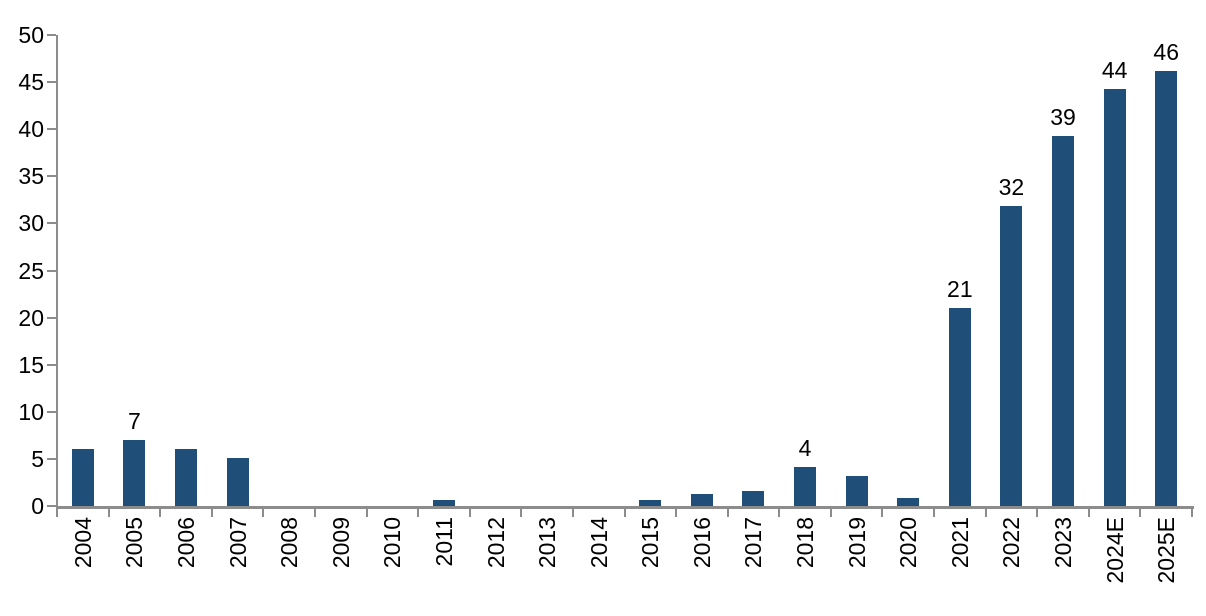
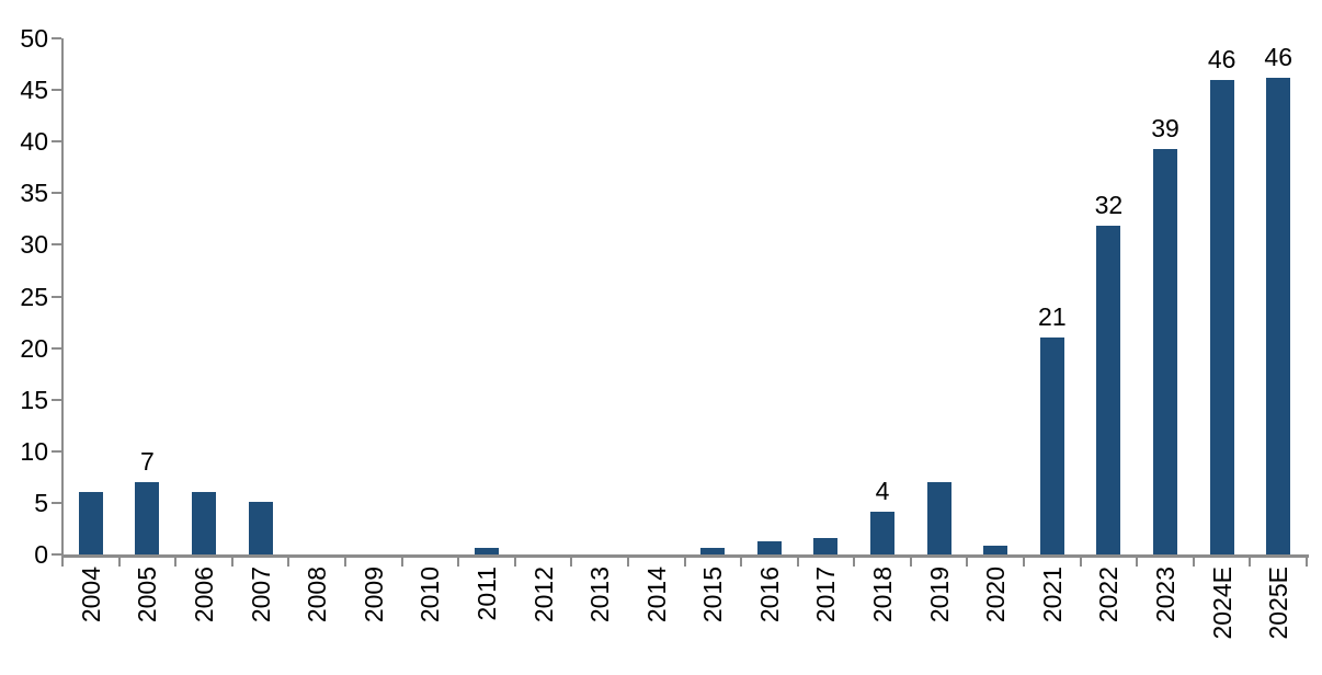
2019: 3 -> 7
2024E: 44 -> 46
